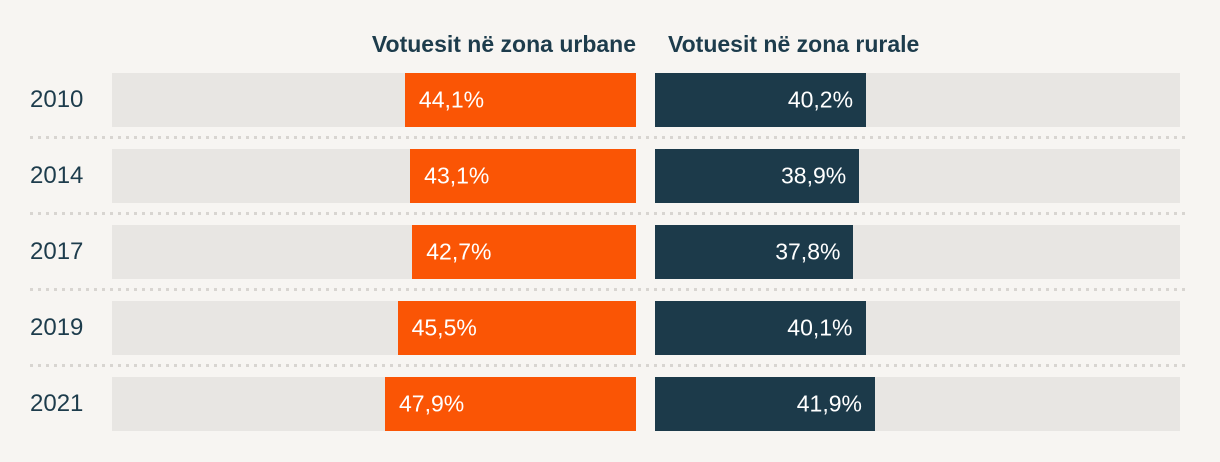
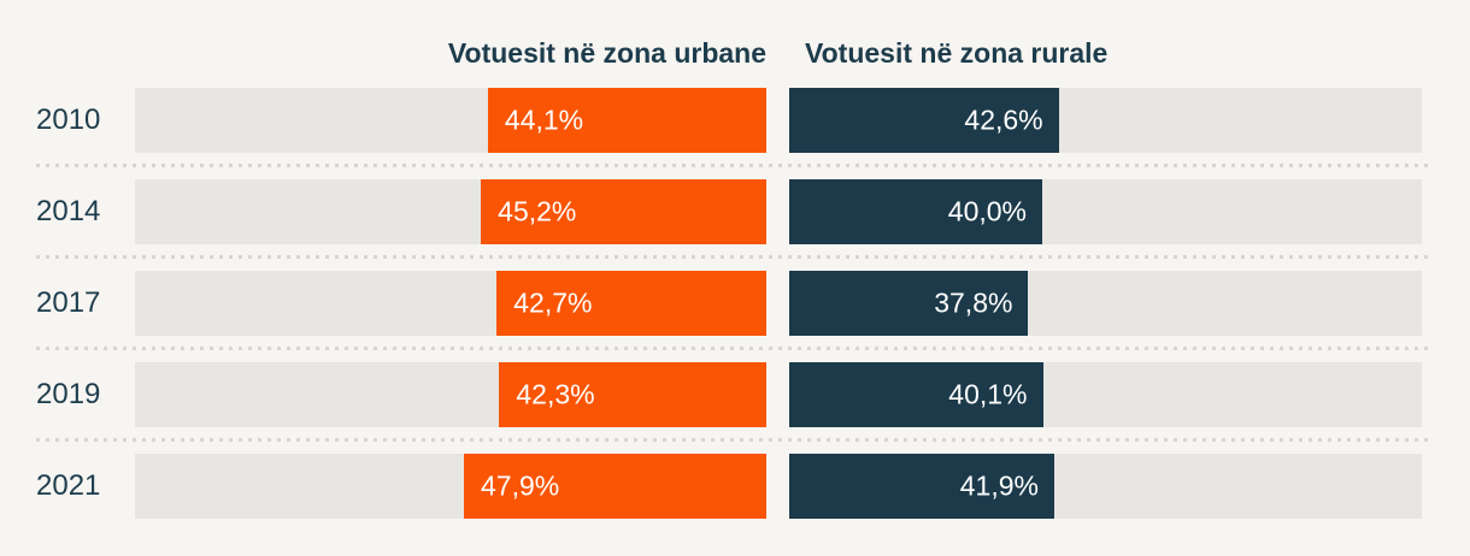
Votuesit në zona rurale/2010: 40,2% -> 42,6%
Votuesit në zona urbane/2014: 43,1% -> 45,2%
Votuesit në zona rurale/2014: 38,9% -> 40,0%
Votuesit në zona urbane/2019: 45,5% -> 42,3%
